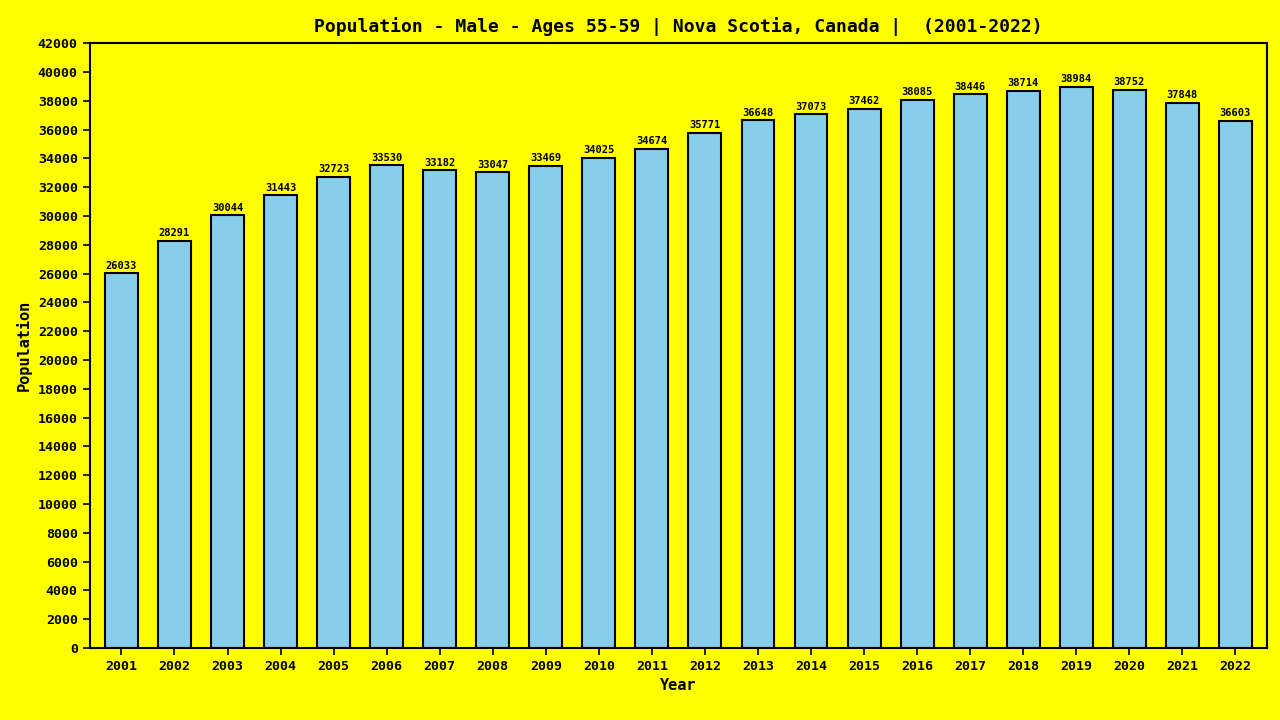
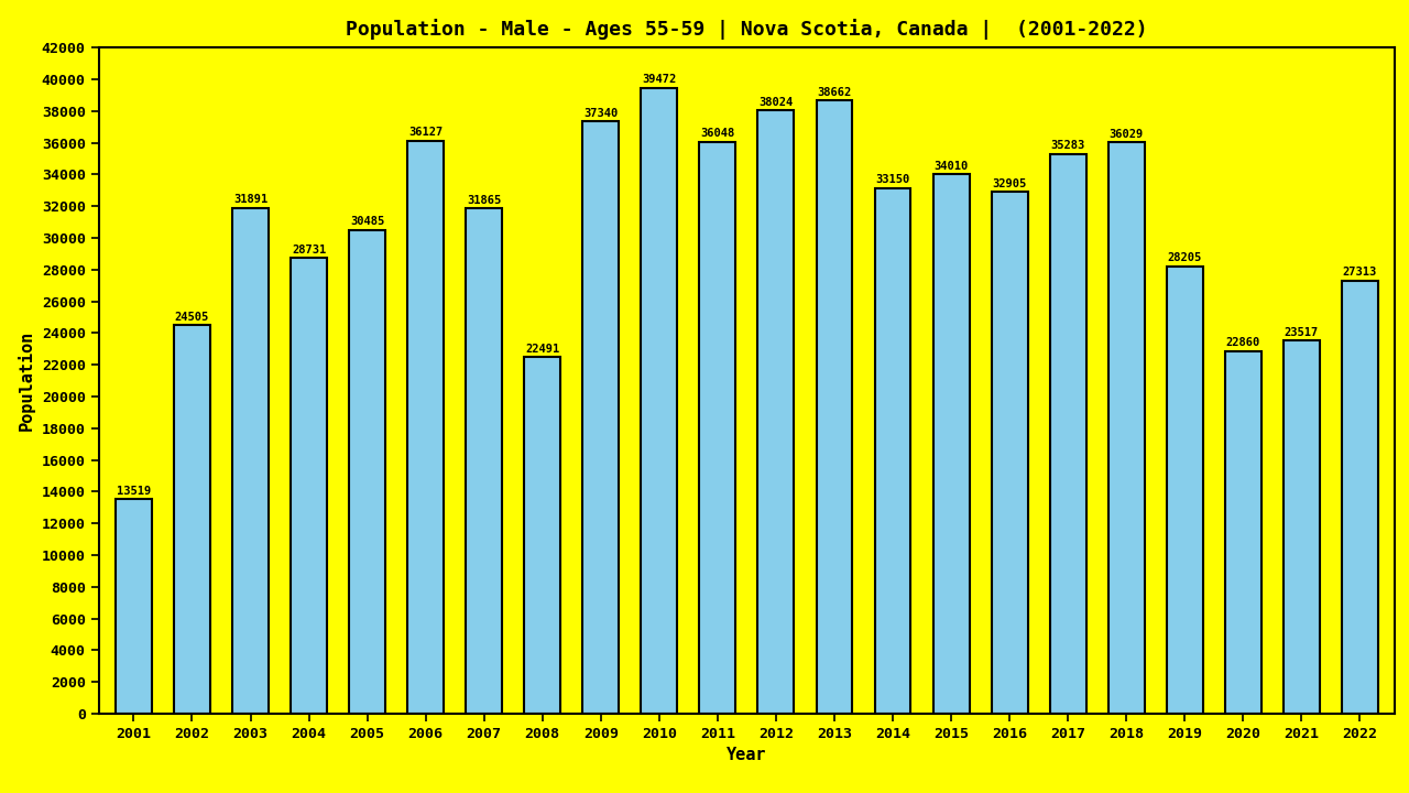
2001: 26033 -> 13519
2002: 28291 -> 24505
2003: 30044 -> 31891
2004: 31443 -> 28731
2005: 32723 -> 30485
2006: 33530 -> 36127
2007: 33182 -> 31865
2008: 33047 -> 22491
2009: 33469 -> 37340
2010: 34025 -> 39472
2011: 34674 -> 36048
2012: 35771 -> 38024
2013: 36648 -> 38662
2014: 37073 -> 33150
2015: 37462 -> 34010
2016: 38085 -> 32905
2017: 38446 -> 35283
2018: 38714 -> 36029
2019: 38984 -> 28205
2020: 38752 -> 22860
2021: 37848 -> 23517
2022: 36603 -> 27313
